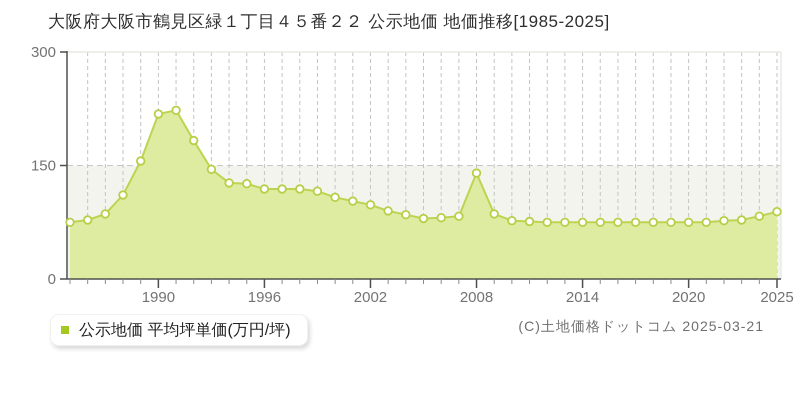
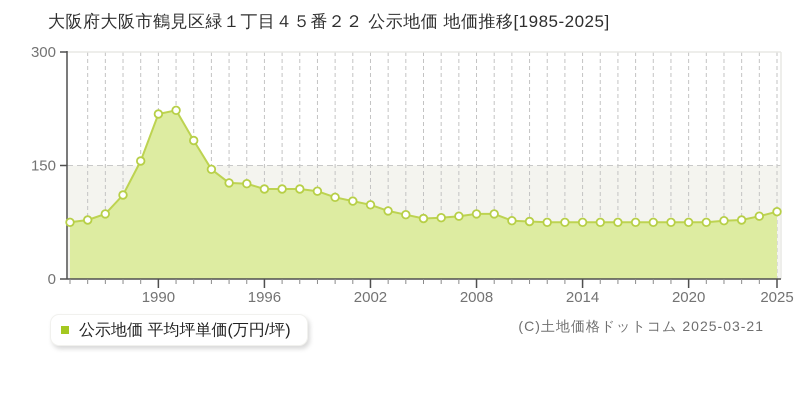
2008: 140 -> 90
